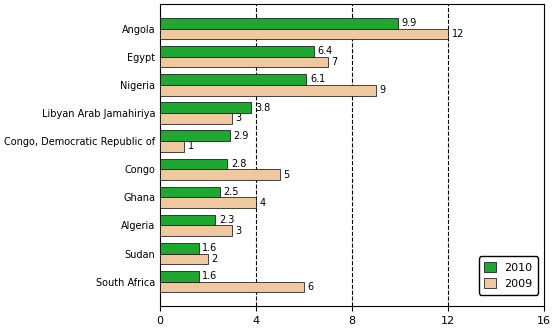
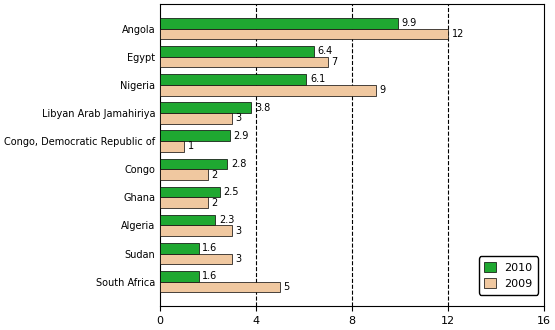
2009/Congo: 5 -> 2
2009/Ghana: 4 -> 2
2009/Sudan: 2 -> 3
2009/South Africa: 6 -> 5
